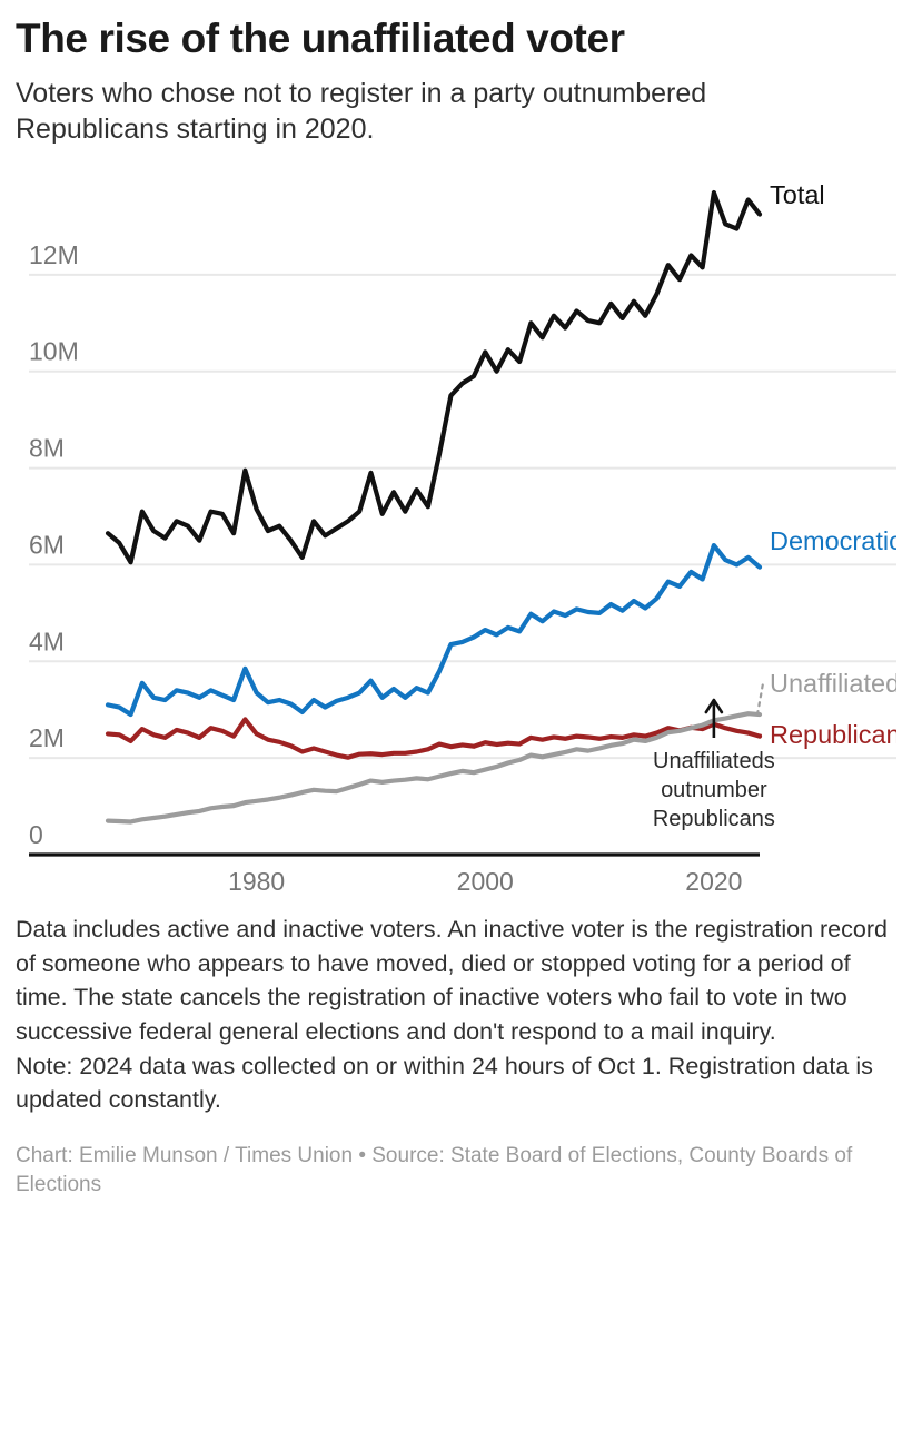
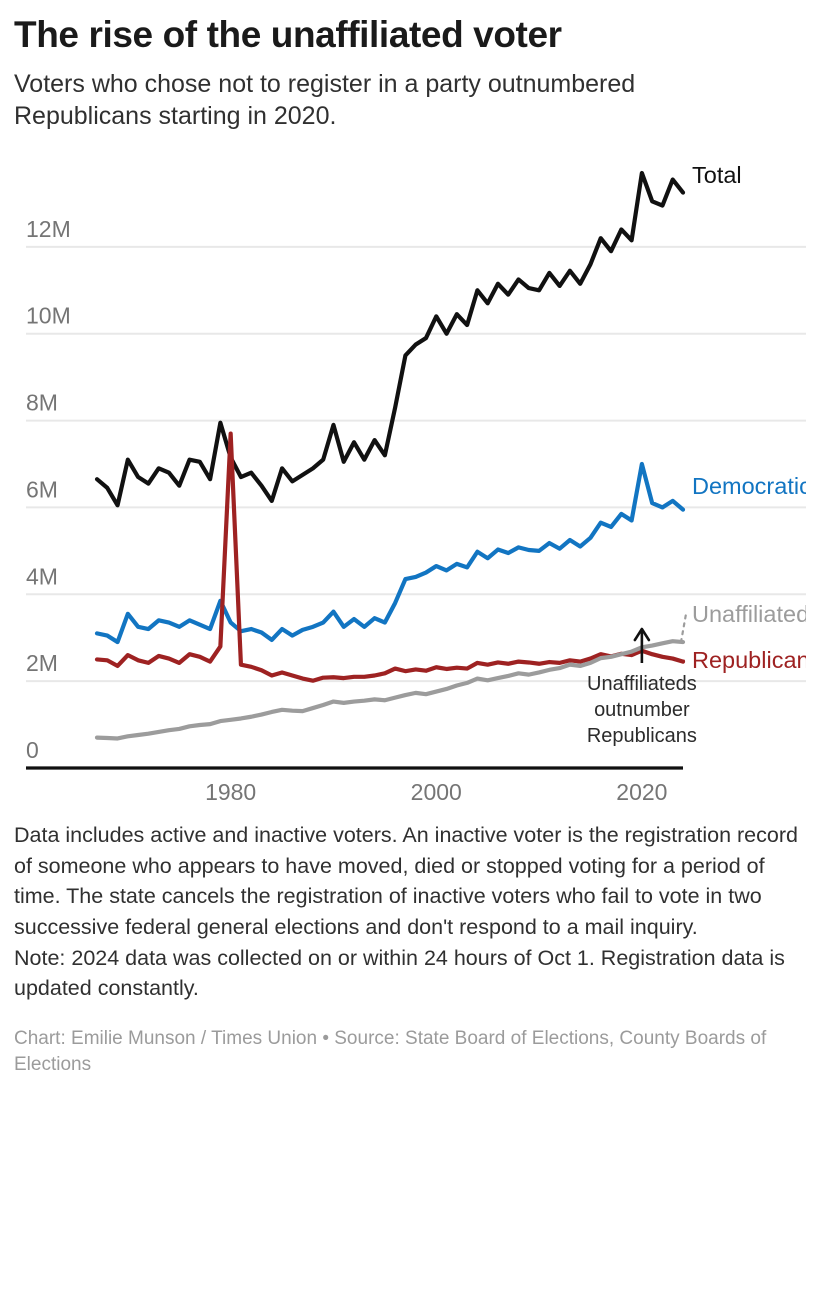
Republican/1980: 2.5M -> 7.7M
Democratic/2020: 6.4M -> 7.0M
